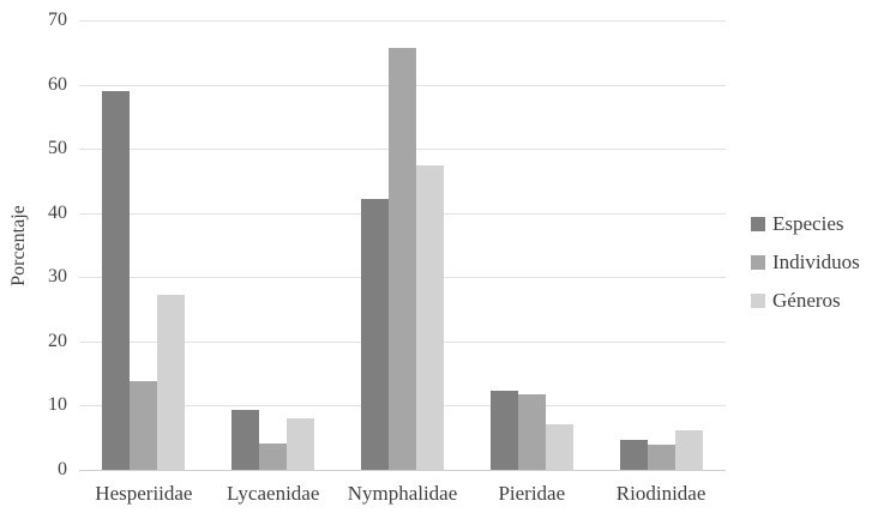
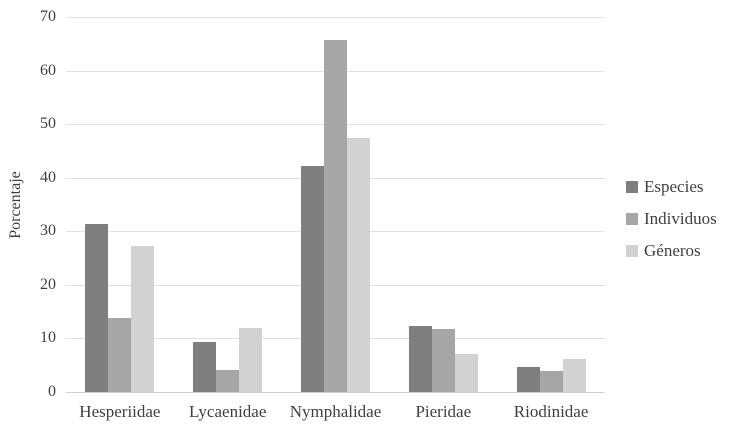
Especies/Hesperiidae: 59 -> 31
Géneros/Lycaenidae: 8 -> 12
